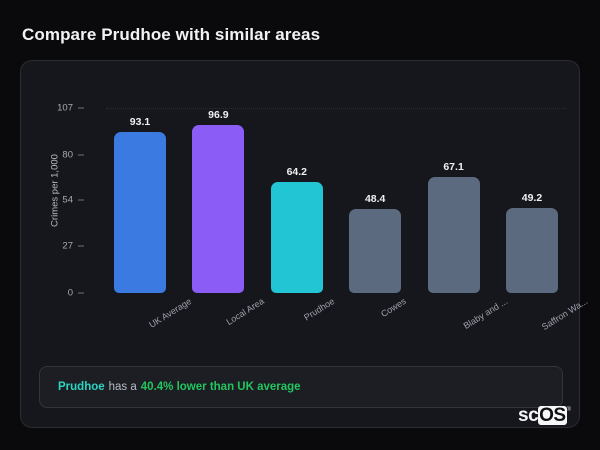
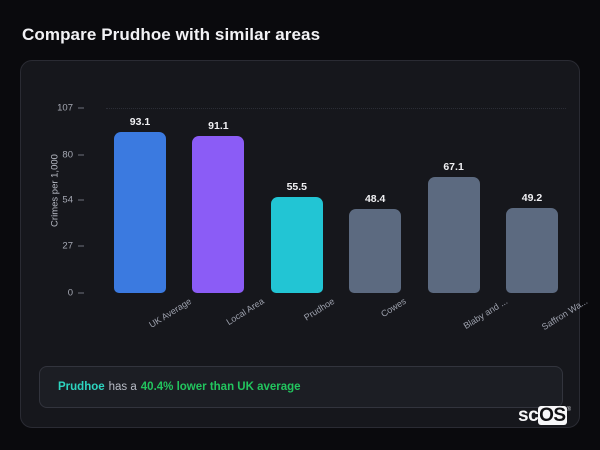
Local Area: 96.9 -> 91.1
Prudhoe: 64.2 -> 55.5
